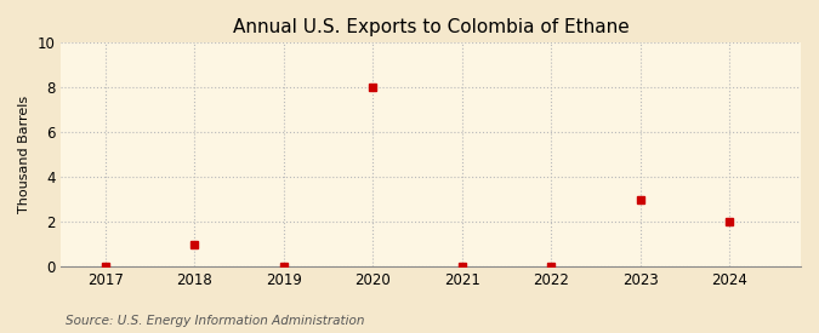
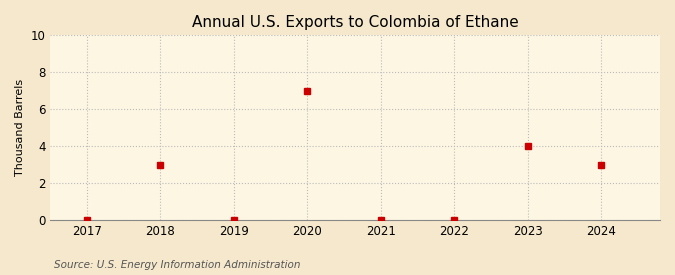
2018: 1 -> 3
2020: 8 -> 7
2023: 3 -> 4
2024: 2 -> 3
